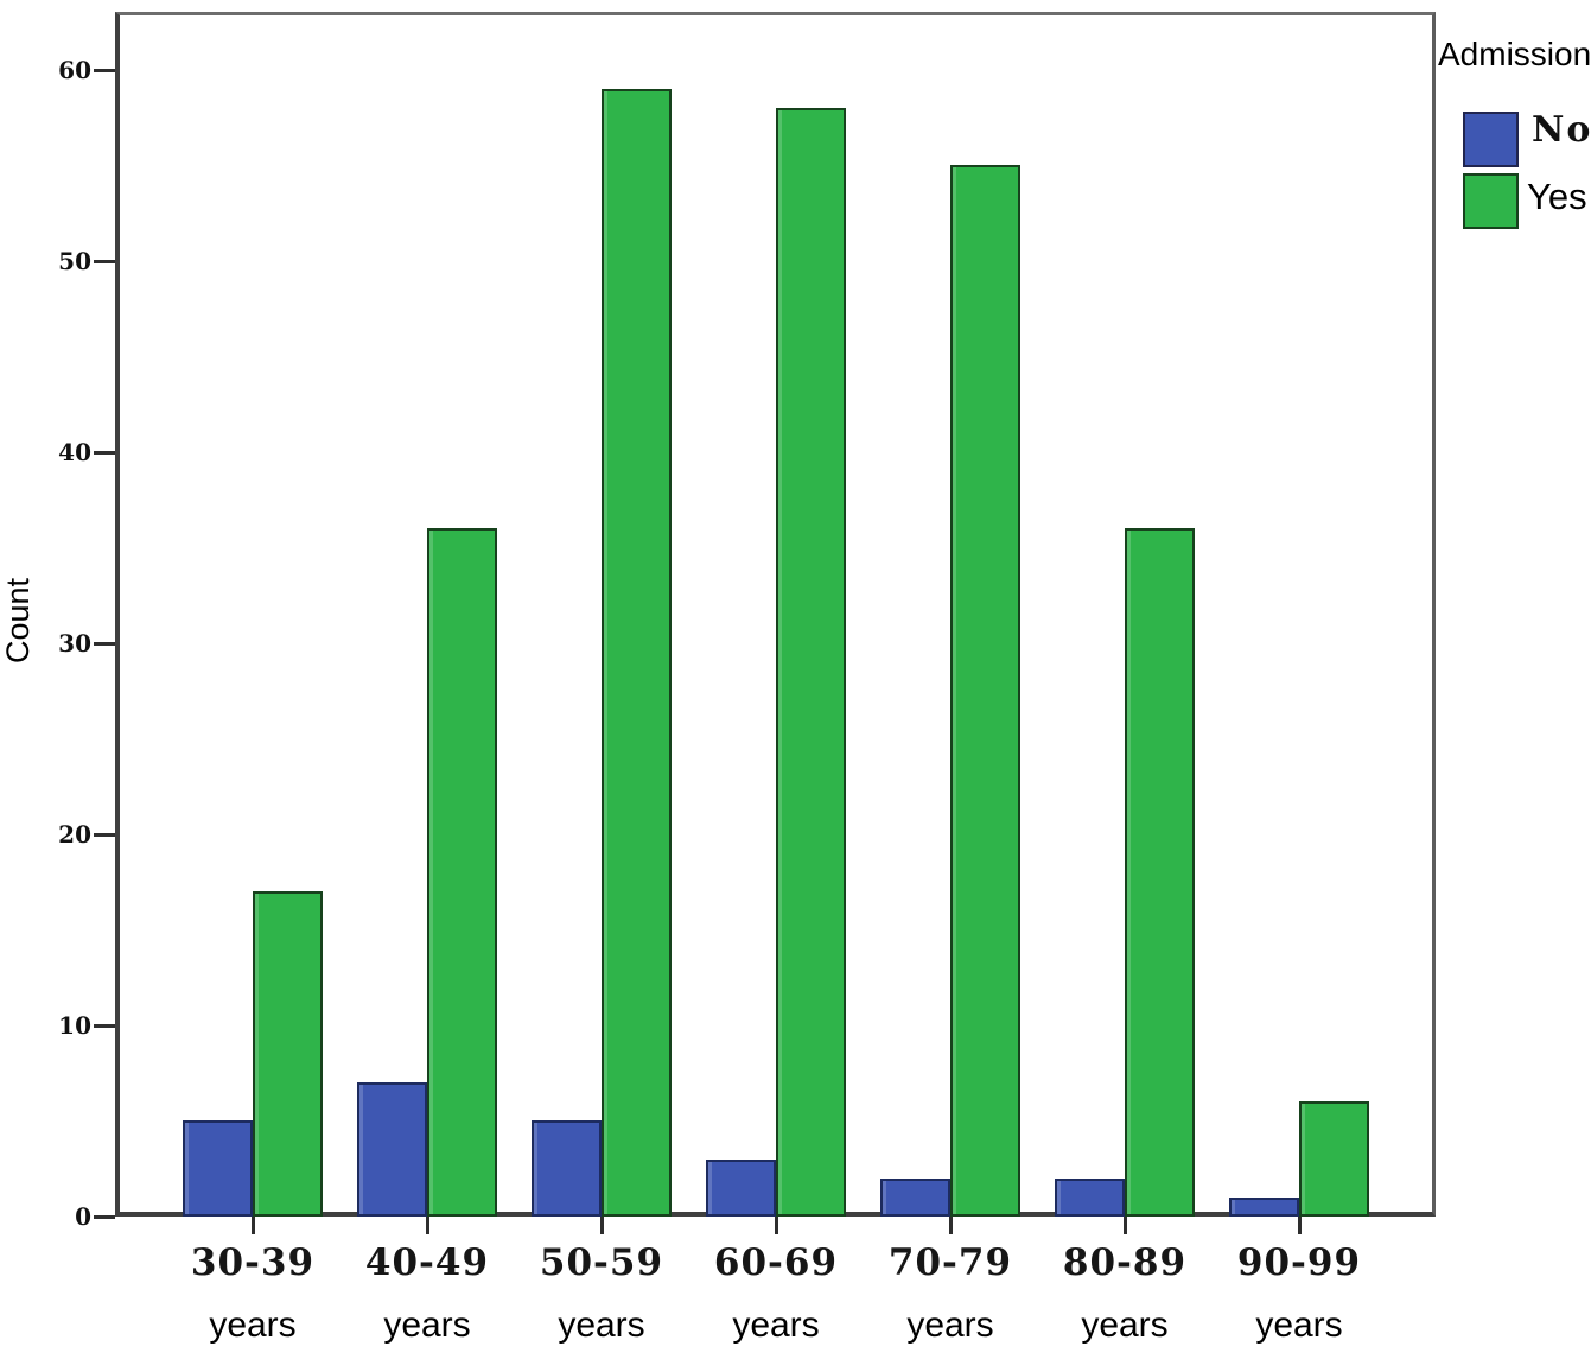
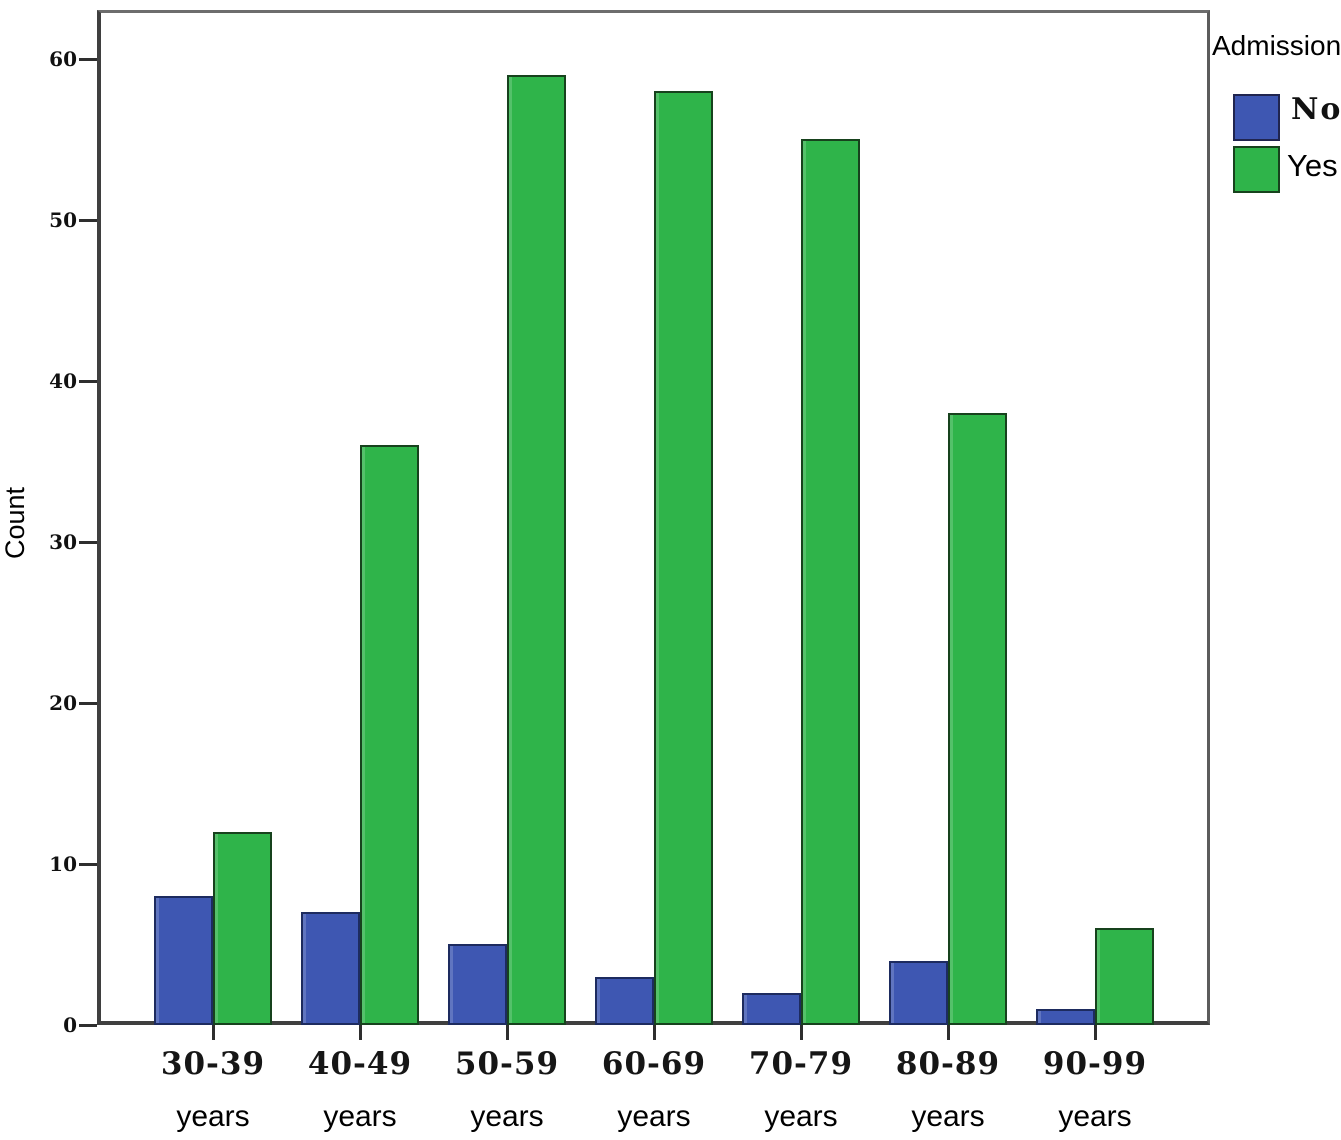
No/30-39: 5 -> 8
Yes/30-39: 17 -> 12
No/80-89: 2 -> 4
Yes/80-89: 36 -> 38
